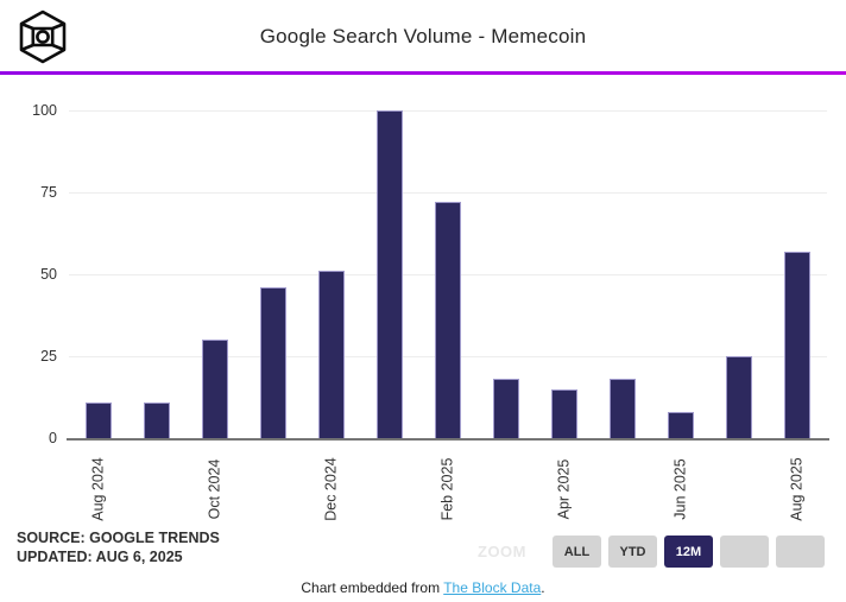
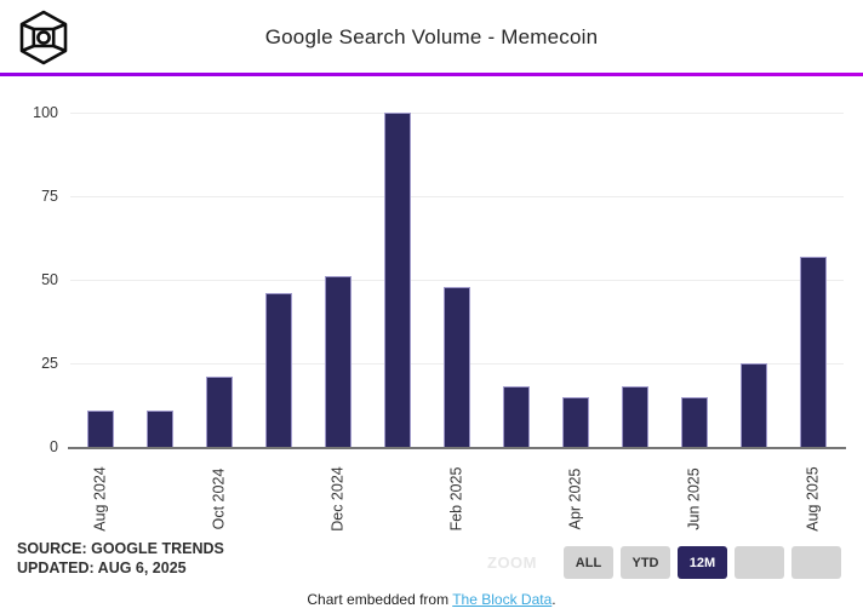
Oct 2024: 30 -> 21
Feb 2025: 72 -> 48
Jun 2025: 8 -> 15
